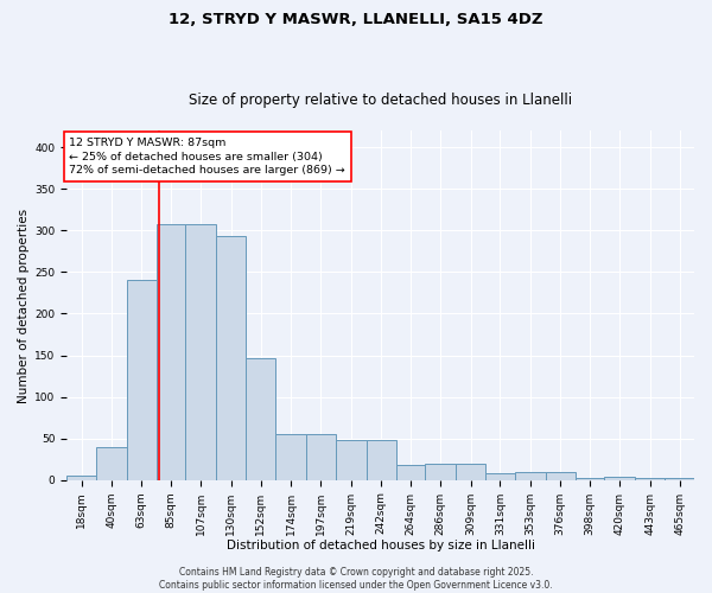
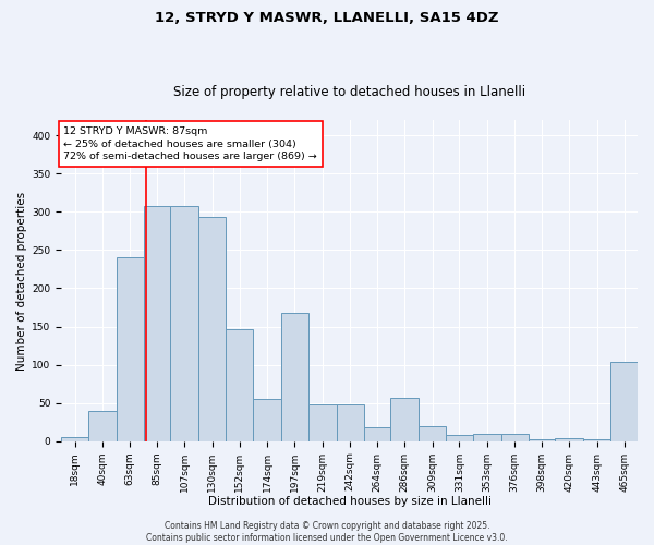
197sqm: 55 -> 168
286sqm: 19 -> 56
465sqm: 3 -> 104
